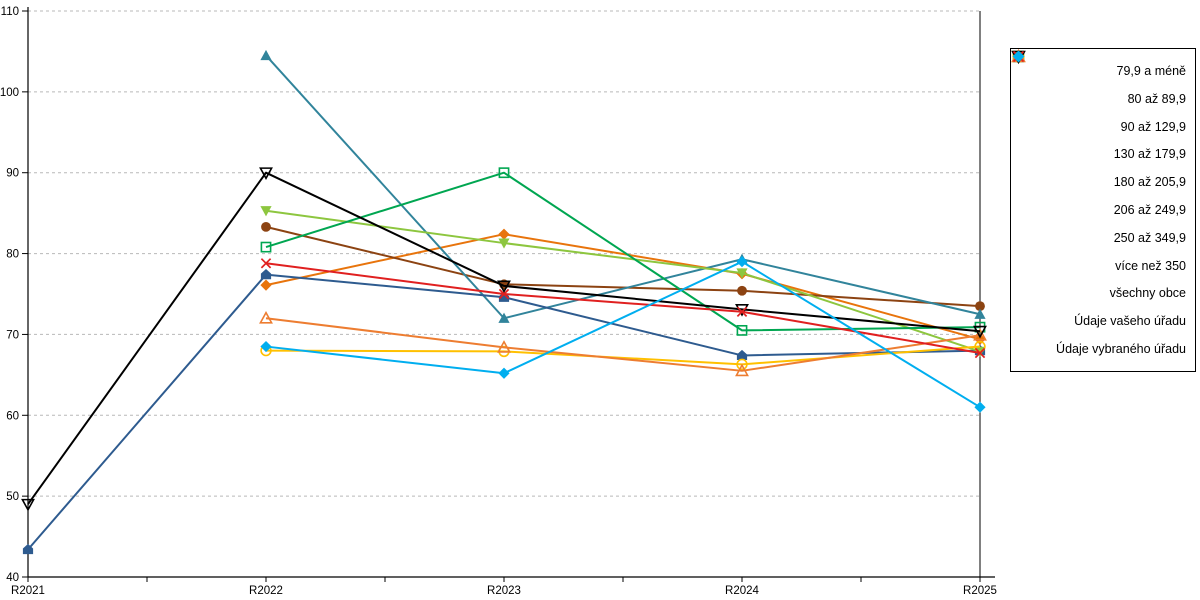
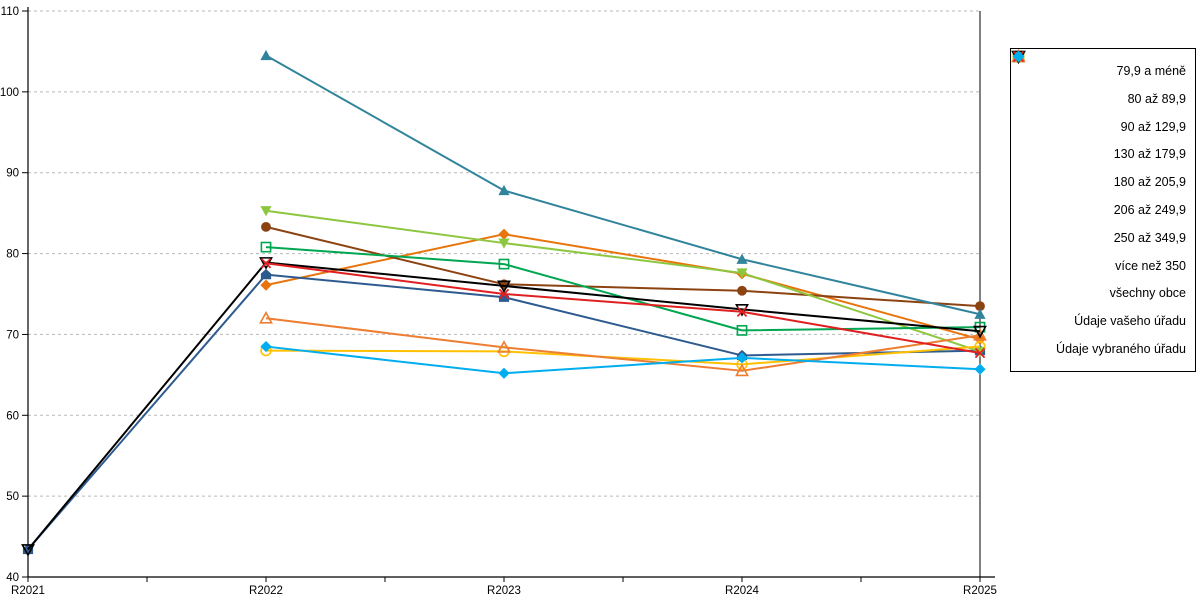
všechny obce/R2021: 49 -> 43
všechny obce/R2022: 90 -> 79
90 až 129,9/R2023: 72 -> 88
206 až 249,9/R2023: 90 -> 79
Údaje vybraného úřadu/R2024: 79 -> 67
Údaje vybraného úřadu/R2025: 61 -> 66
